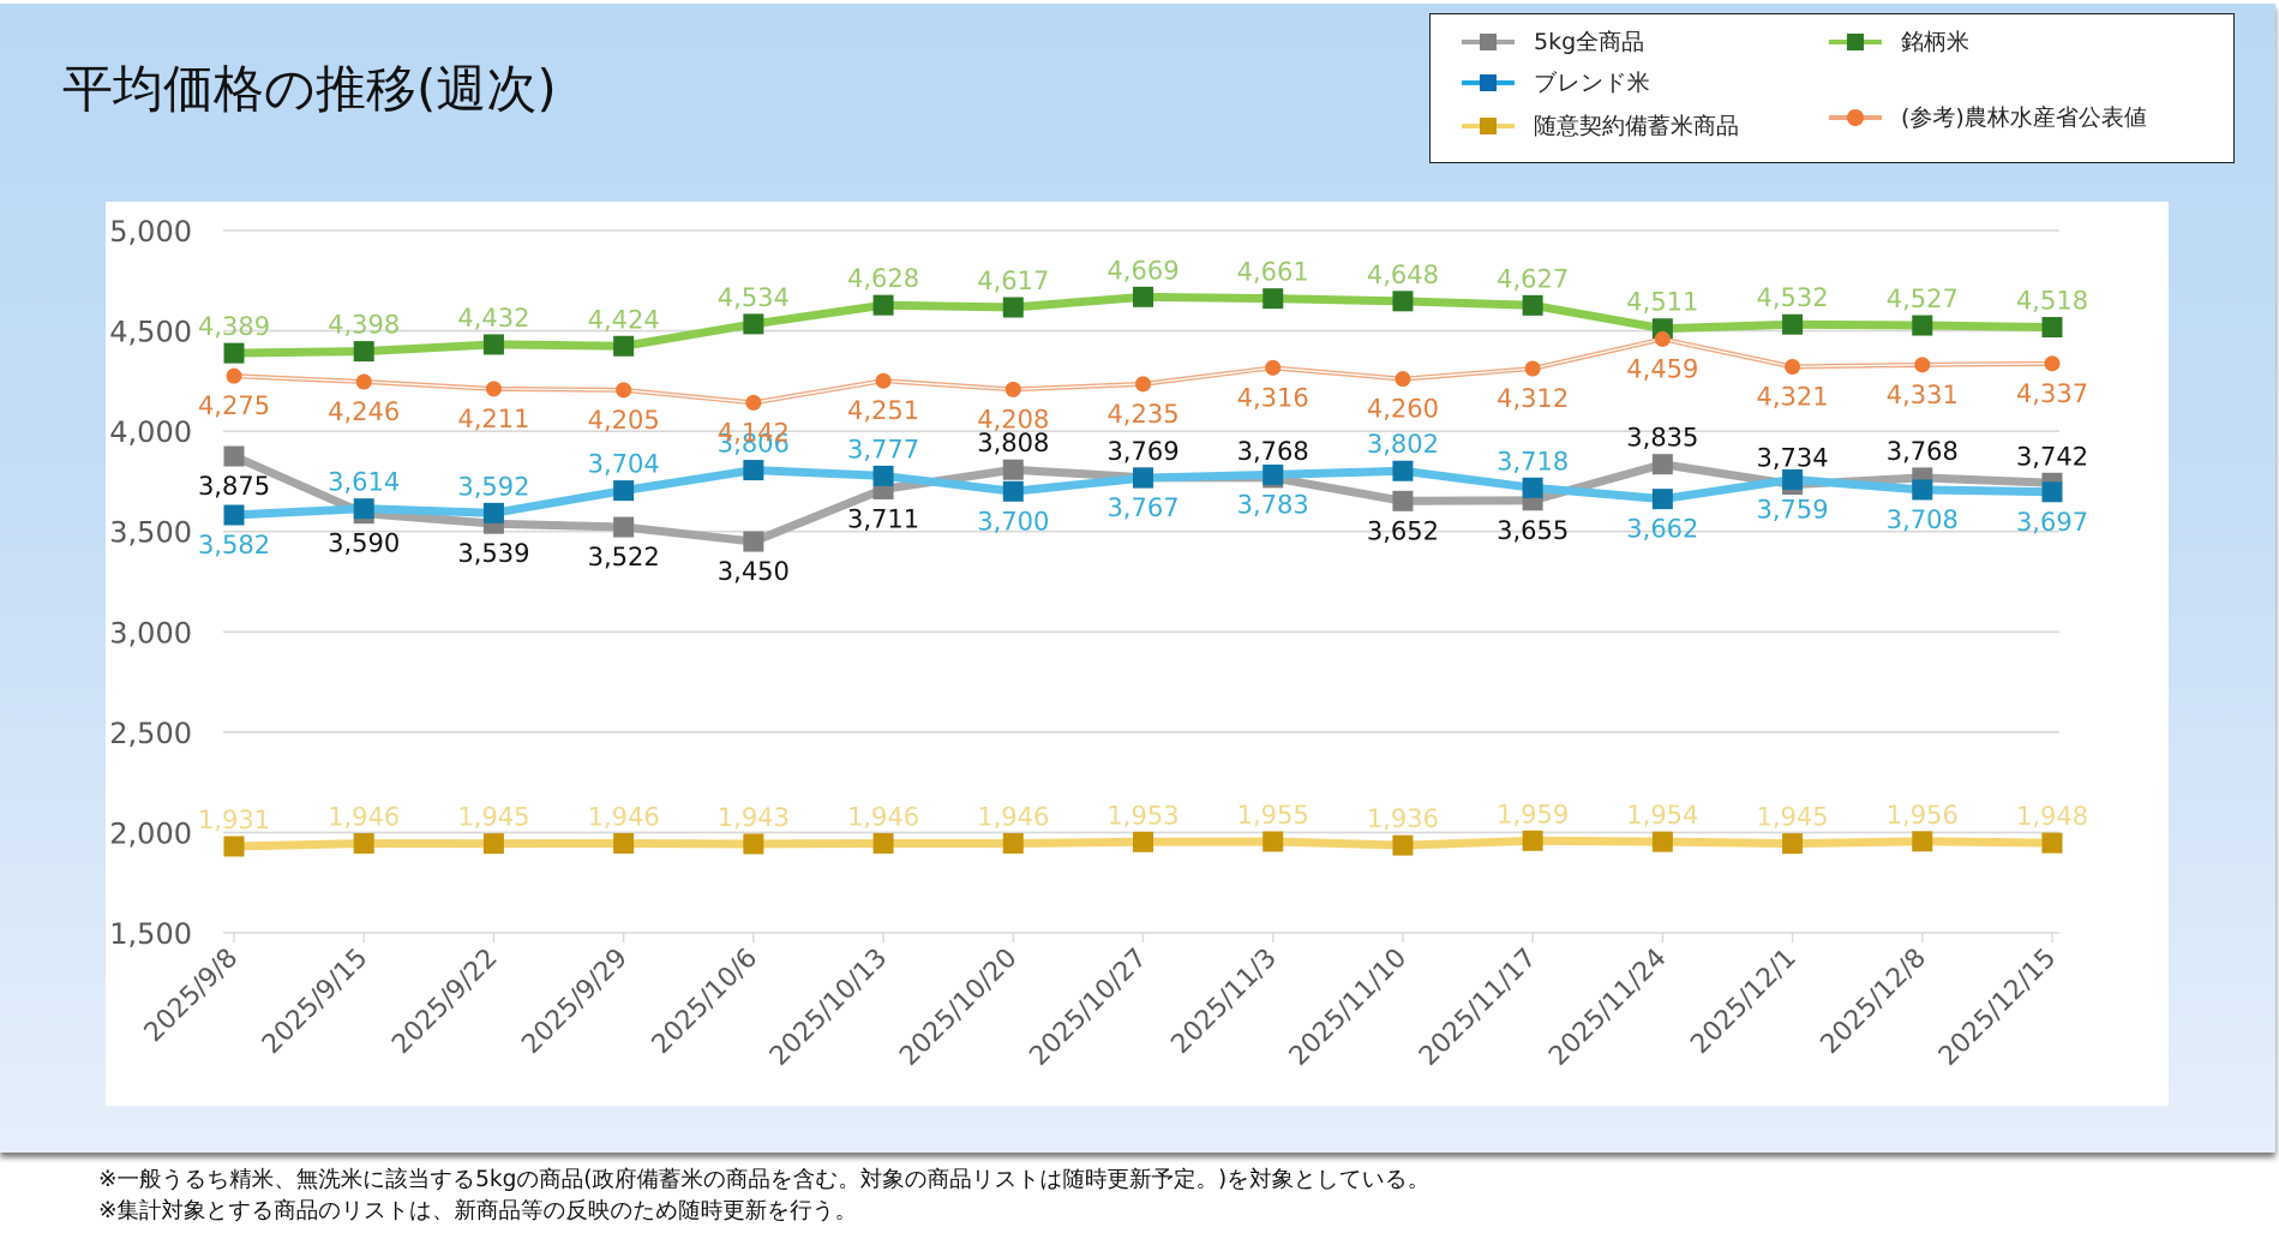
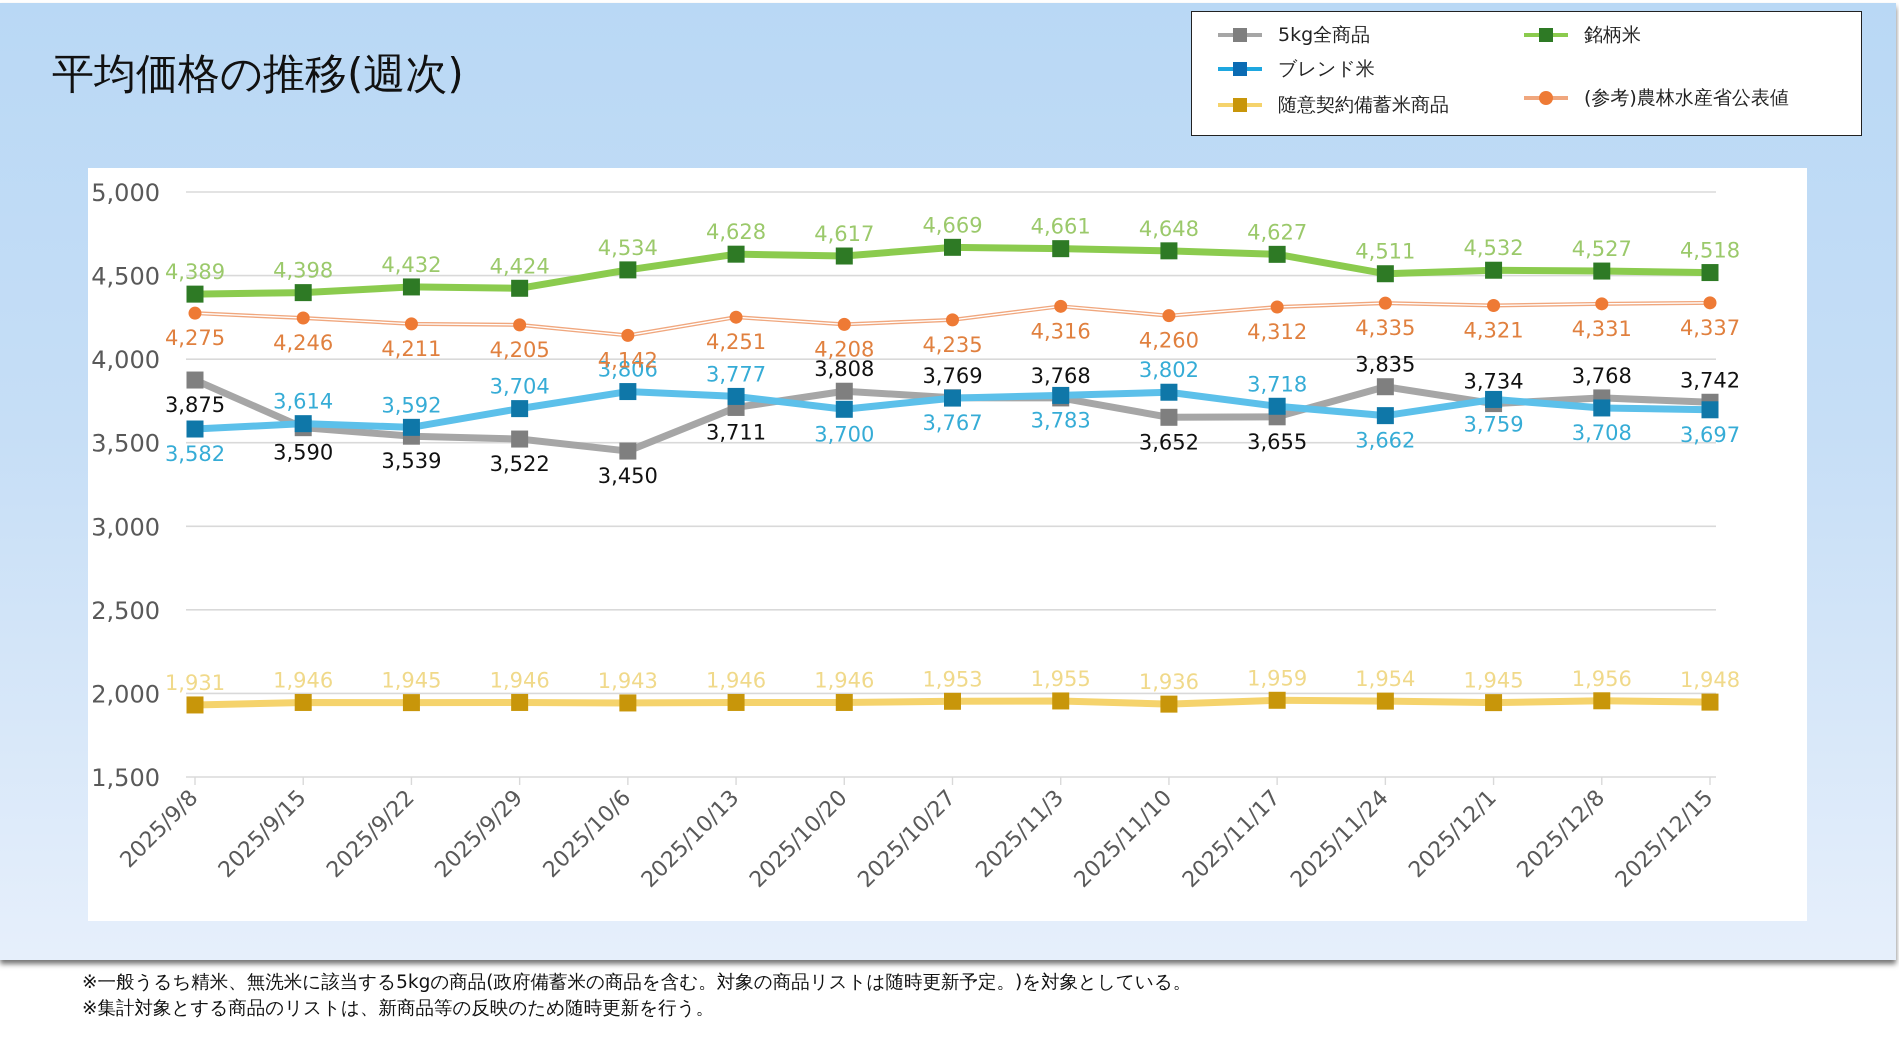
(参考)農林水産省公表値/2025/11/24: 4,459 -> 4,335
